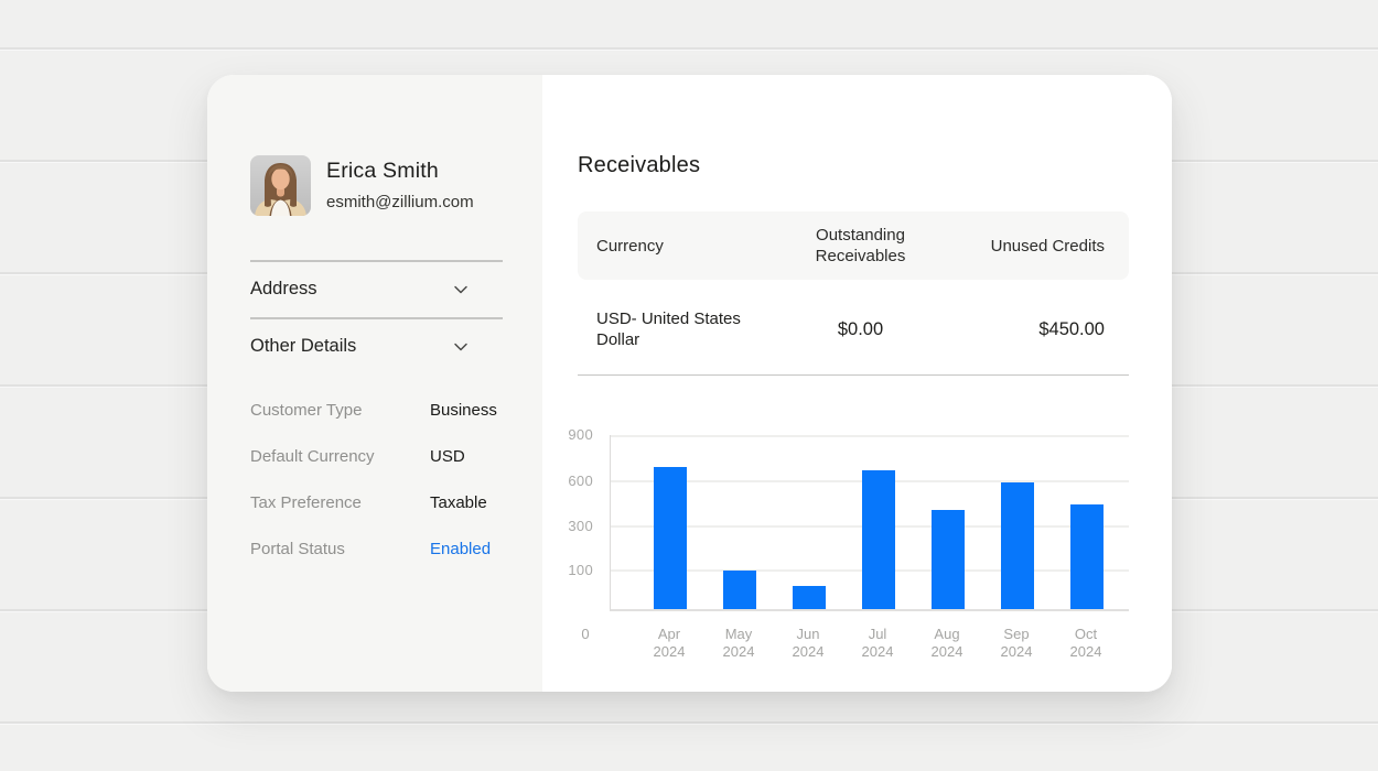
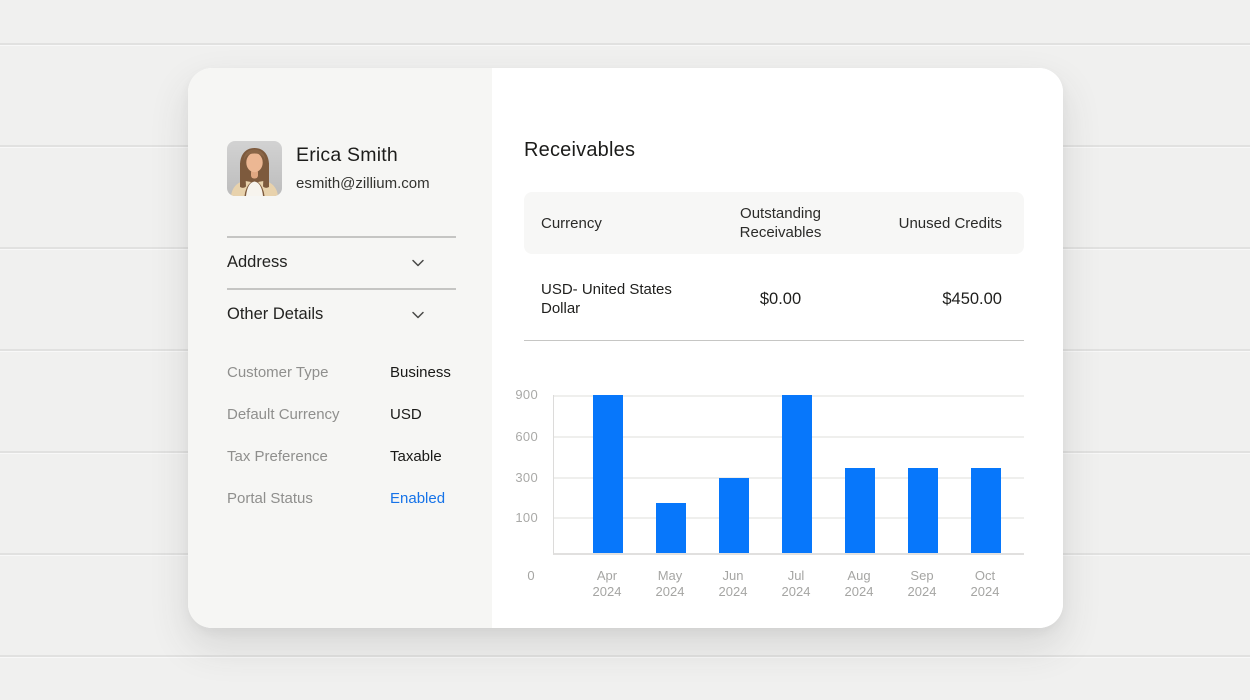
Apr 2024: 690 -> 900
May 2024: 100 -> 180
Jun 2024: 60 -> 300
Jul 2024: 670 -> 900
Aug 2024: 410 -> 380
Sep 2024: 590 -> 380
Oct 2024: 450 -> 380
